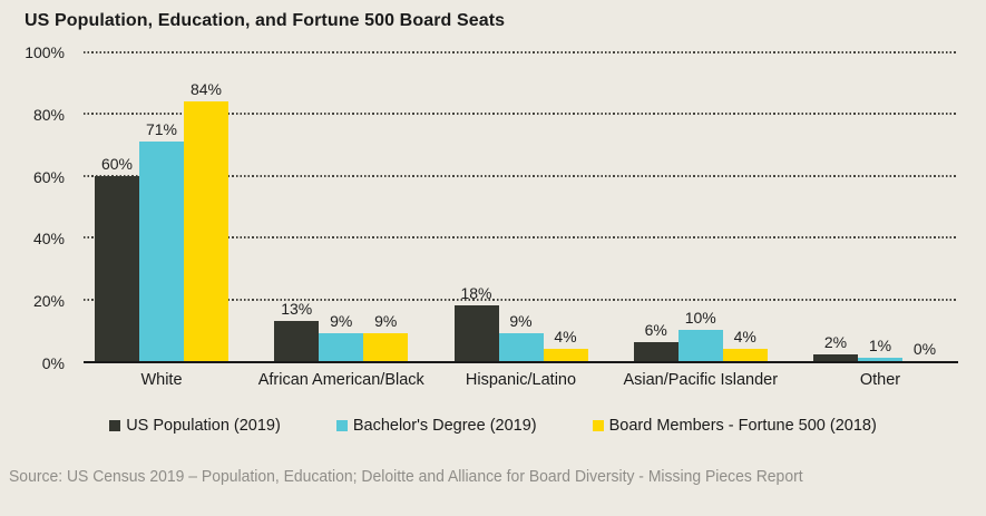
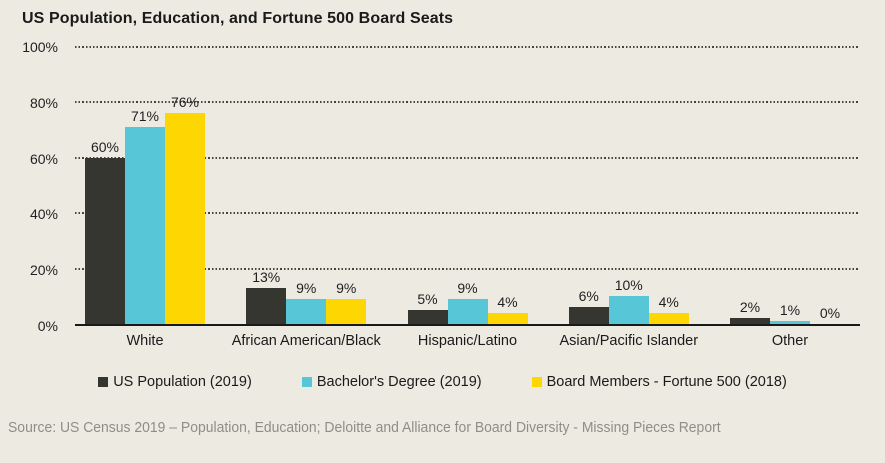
Board Members - Fortune 500 (2018)/White: 84% -> 76%
US Population (2019)/Hispanic/Latino: 18% -> 5%
